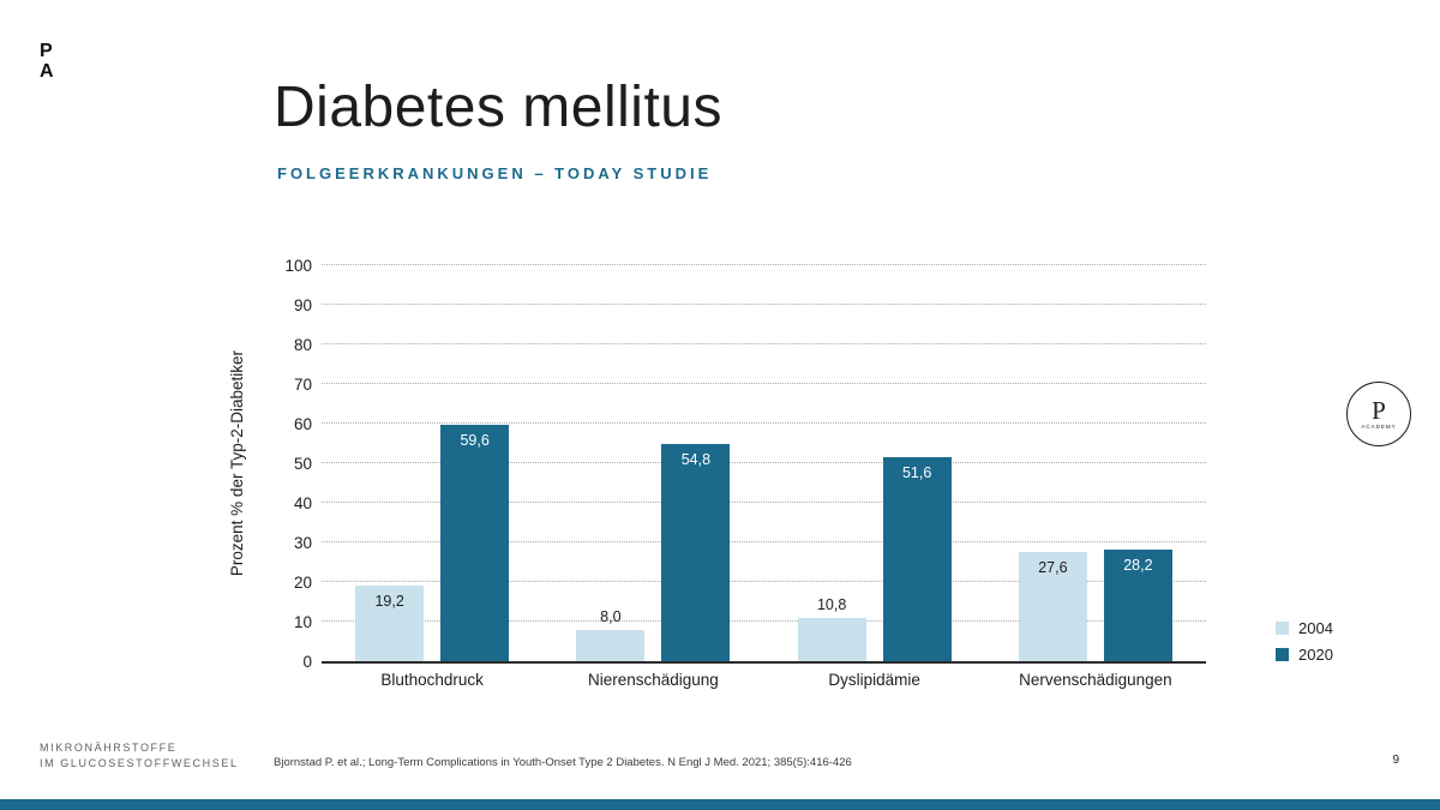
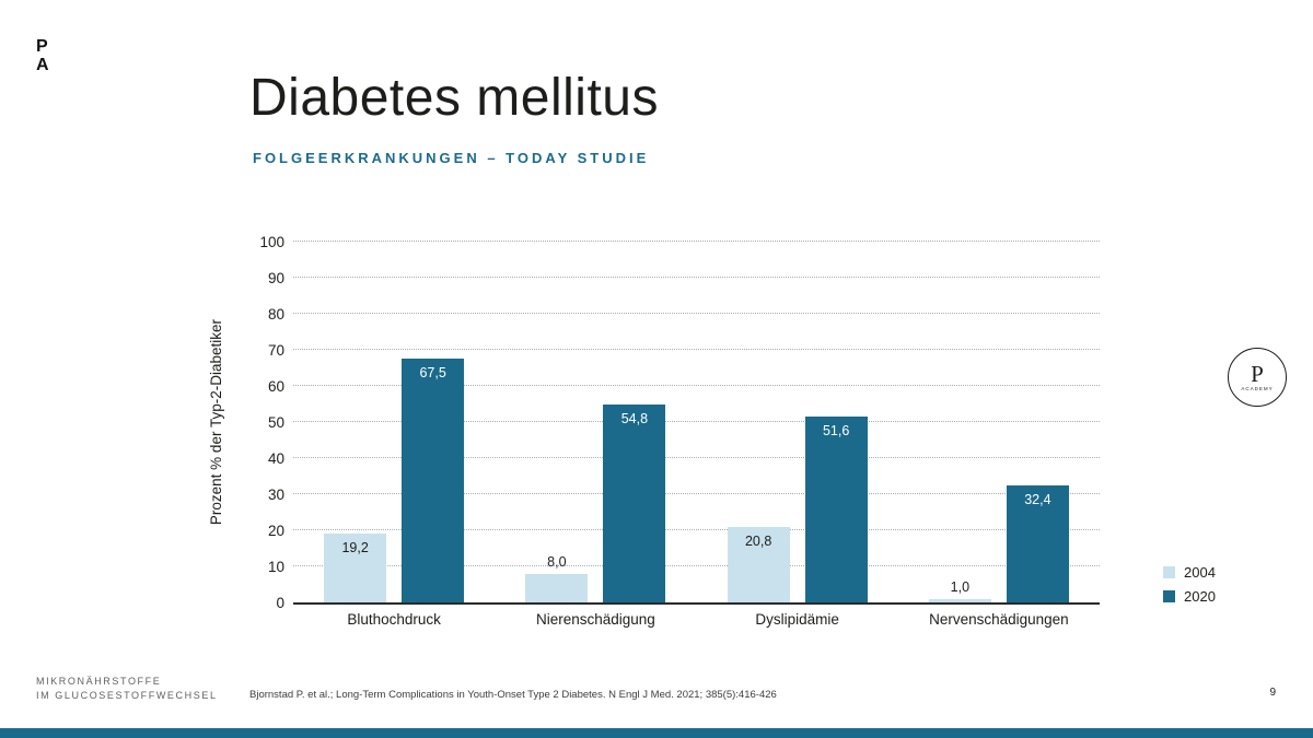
2020/Bluthochdruck: 59,6 -> 67,5
2004/Dyslipidämie: 10,8 -> 20,8
2004/Nervenschädigungen: 27,6 -> 1,0
2020/Nervenschädigungen: 28,2 -> 32,4
